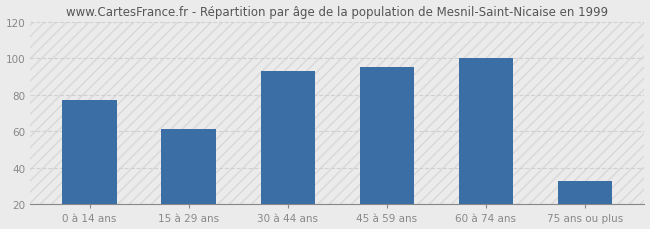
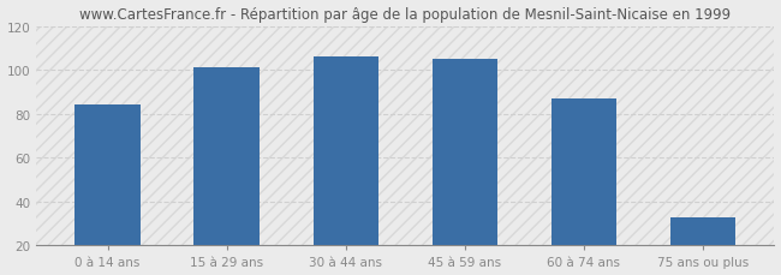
0 à 14 ans: 77 -> 84
15 à 29 ans: 61 -> 101
30 à 44 ans: 93 -> 106
45 à 59 ans: 95 -> 105
60 à 74 ans: 100 -> 87
